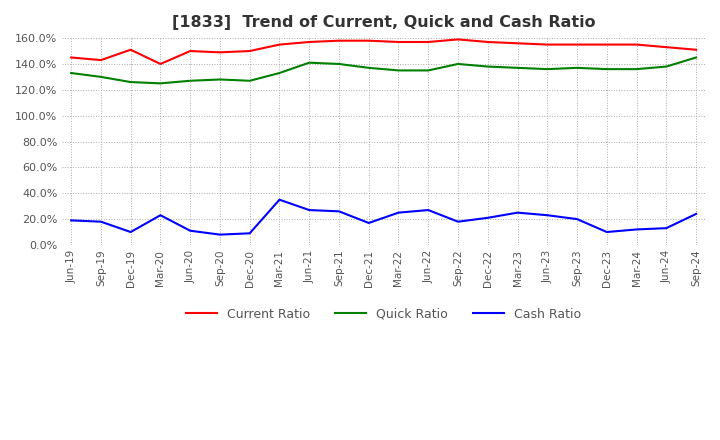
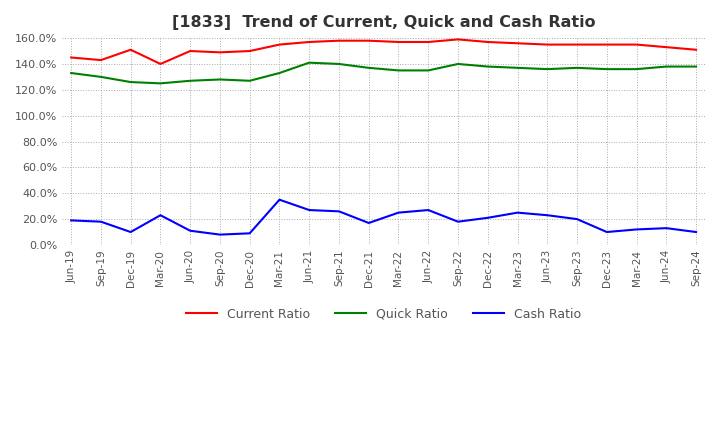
Quick Ratio/Sep-24: 145% -> 138%
Cash Ratio/Sep-24: 24% -> 10%
